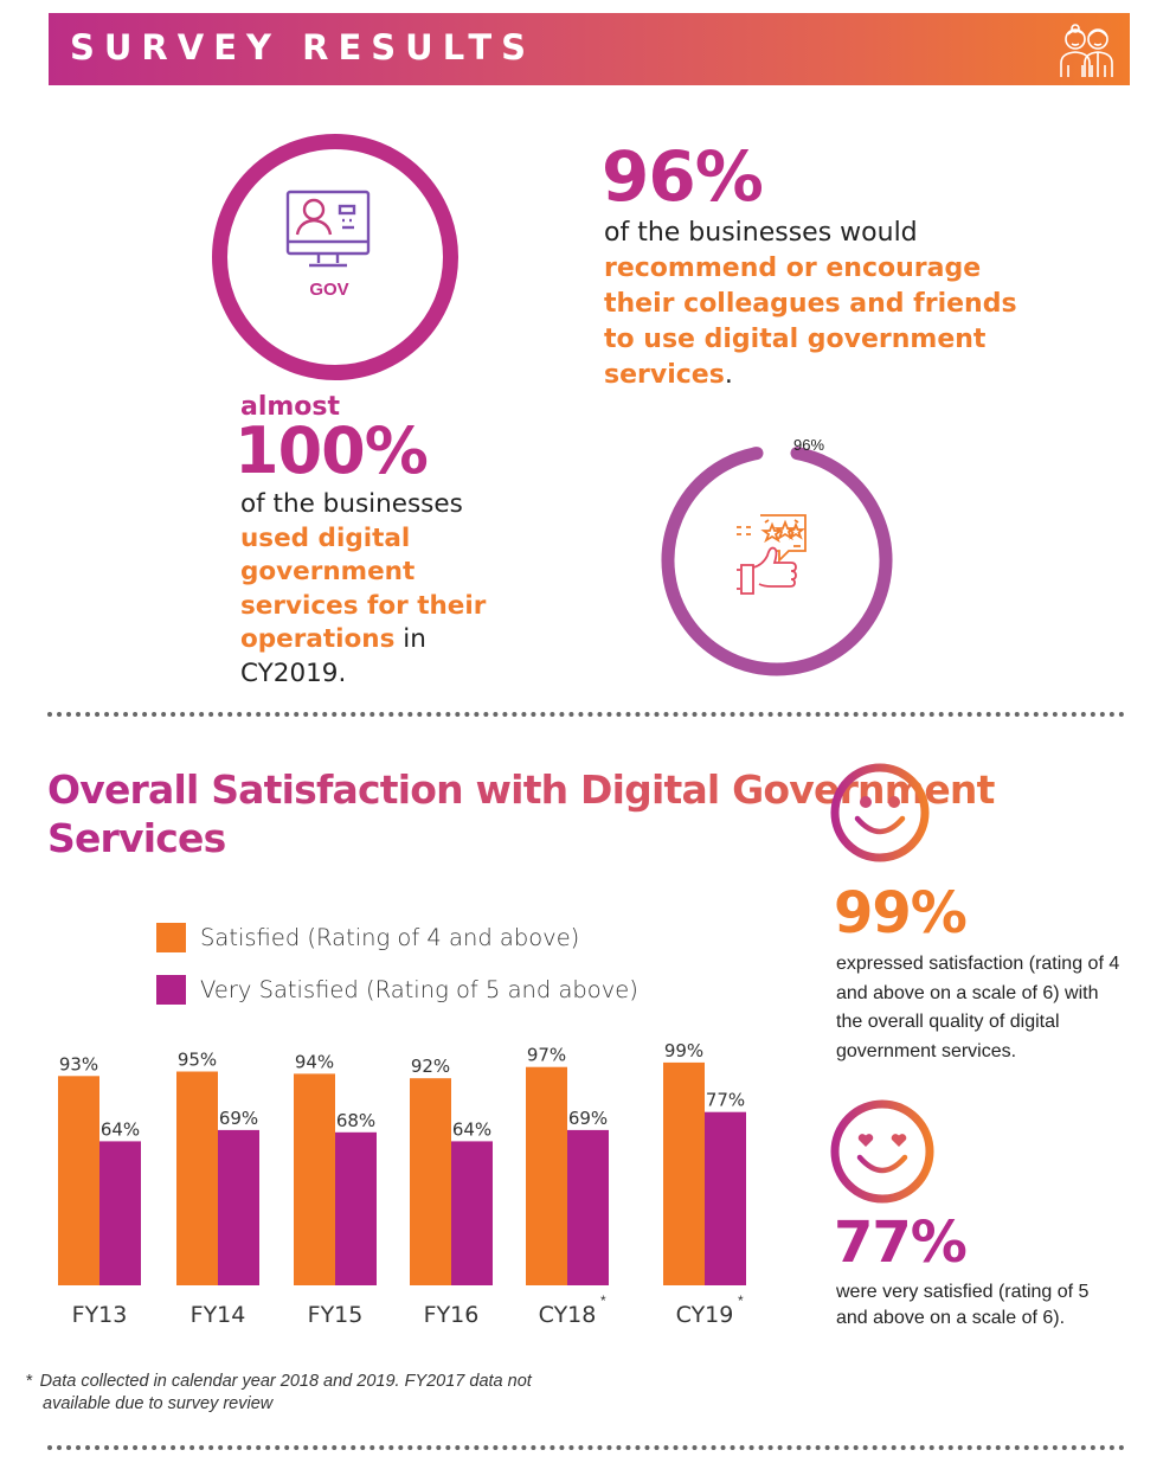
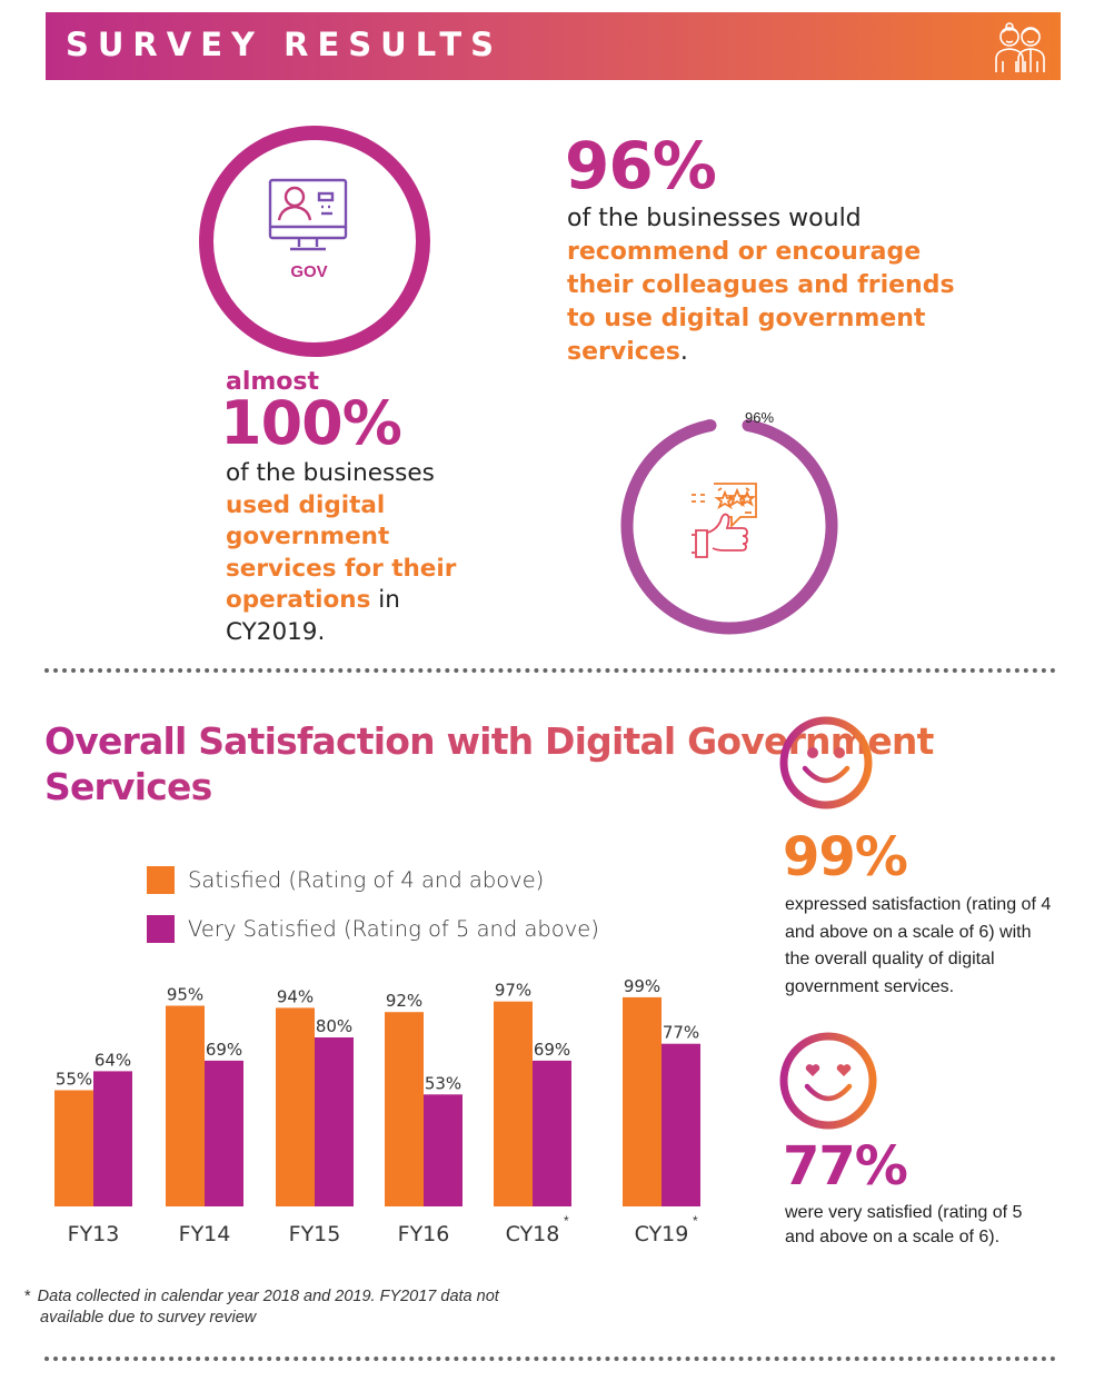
Satisfied (Rating of 4 and above)/FY13: 93% -> 55%
Very Satisfied (Rating of 5 and above)/FY15: 68% -> 80%
Very Satisfied (Rating of 5 and above)/FY16: 64% -> 53%
